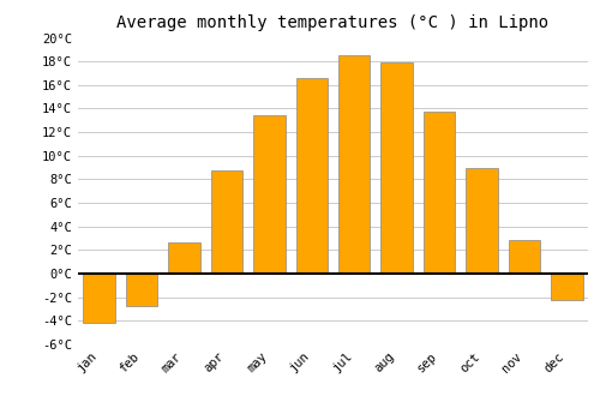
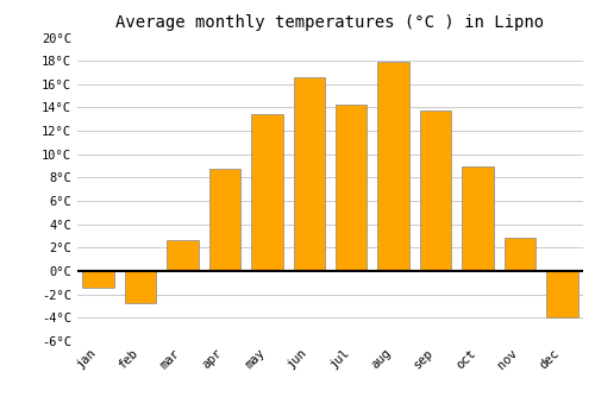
jan: -4.2°C -> -1.4°C
jul: 18.5°C -> 14.2°C
dec: -2.2°C -> -4.0°C
